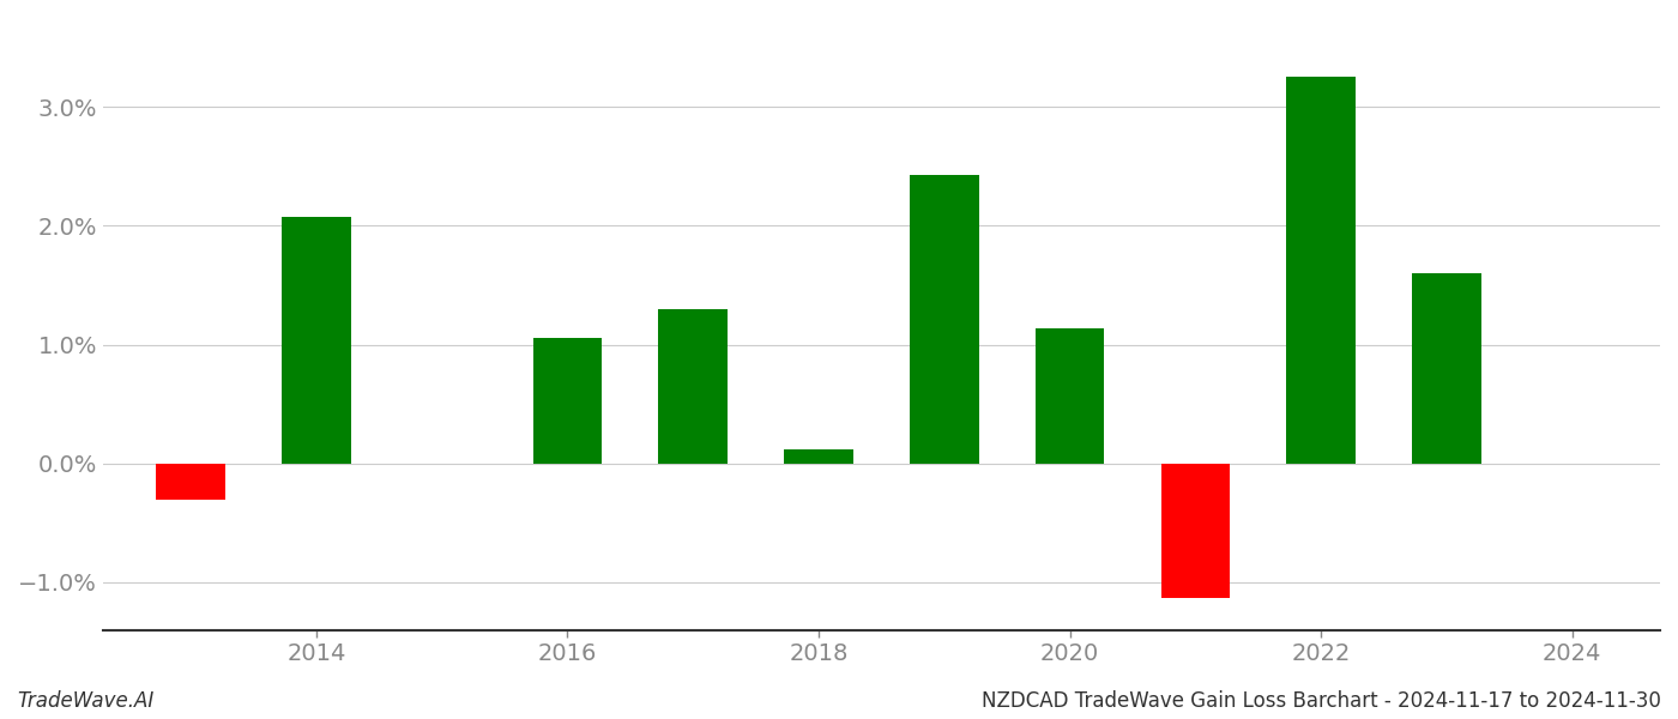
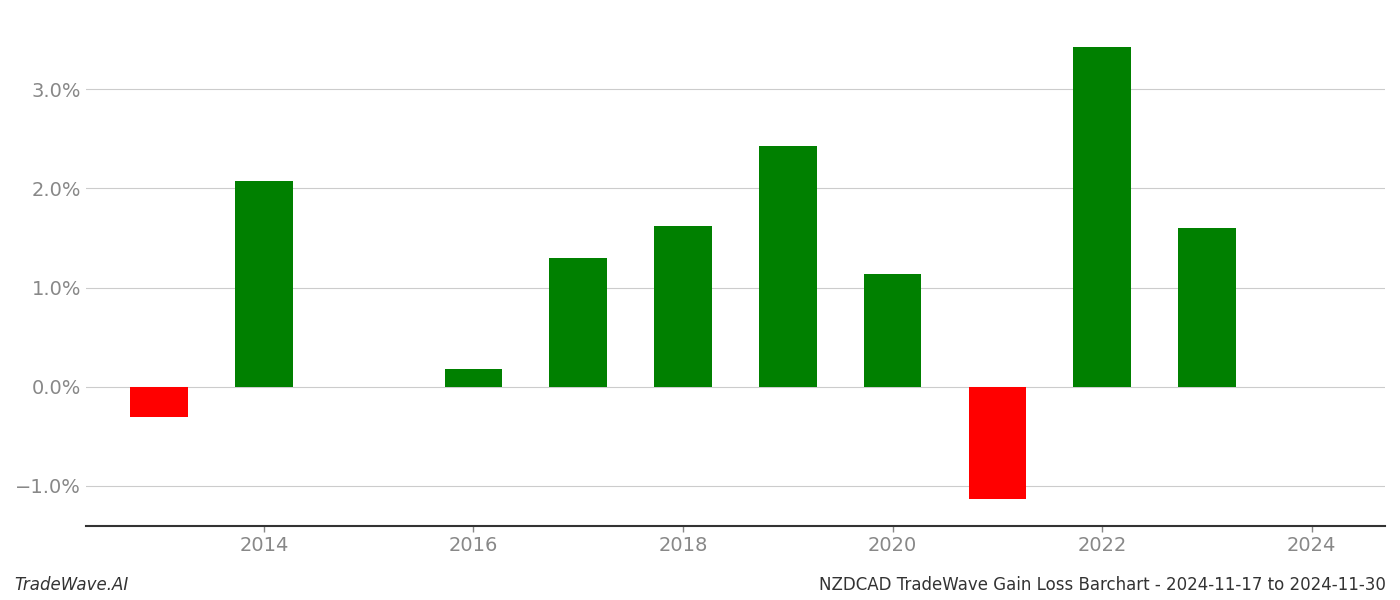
2016: 1.06% -> 0.18%
2018: 0.12% -> 1.62%
2022: 3.26% -> 3.43%
